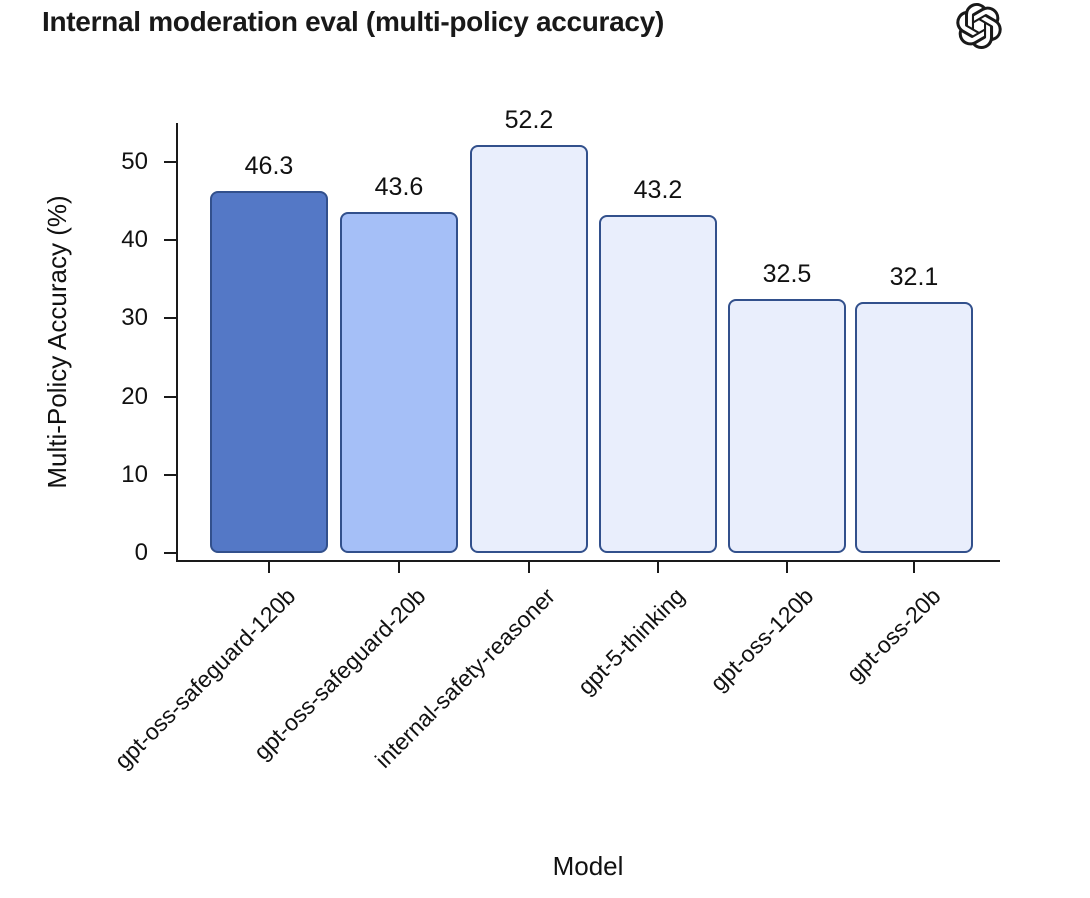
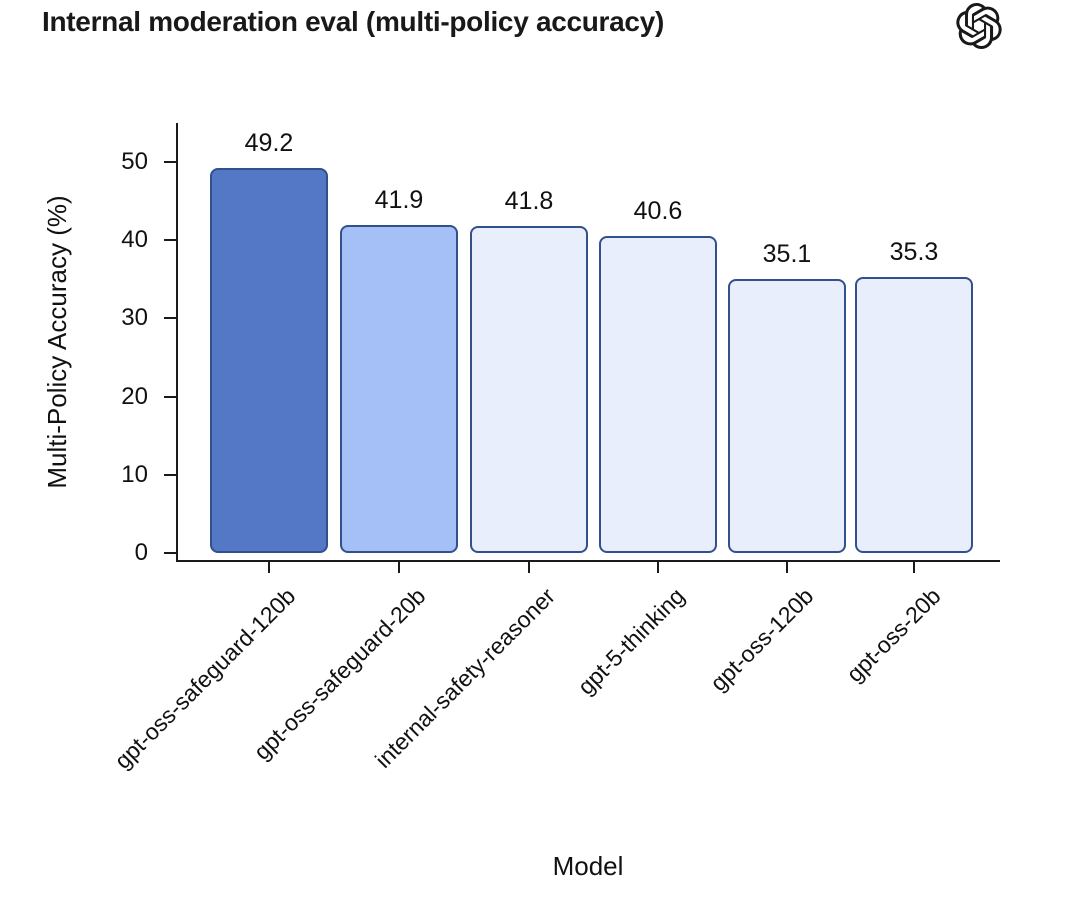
gpt-oss-safeguard-120b: 46.3 -> 49.2
gpt-oss-safeguard-20b: 43.6 -> 41.9
internal-safety-reasoner: 52.2 -> 41.8
gpt-5-thinking: 43.2 -> 40.6
gpt-oss-120b: 32.5 -> 35.1
gpt-oss-20b: 32.1 -> 35.3
